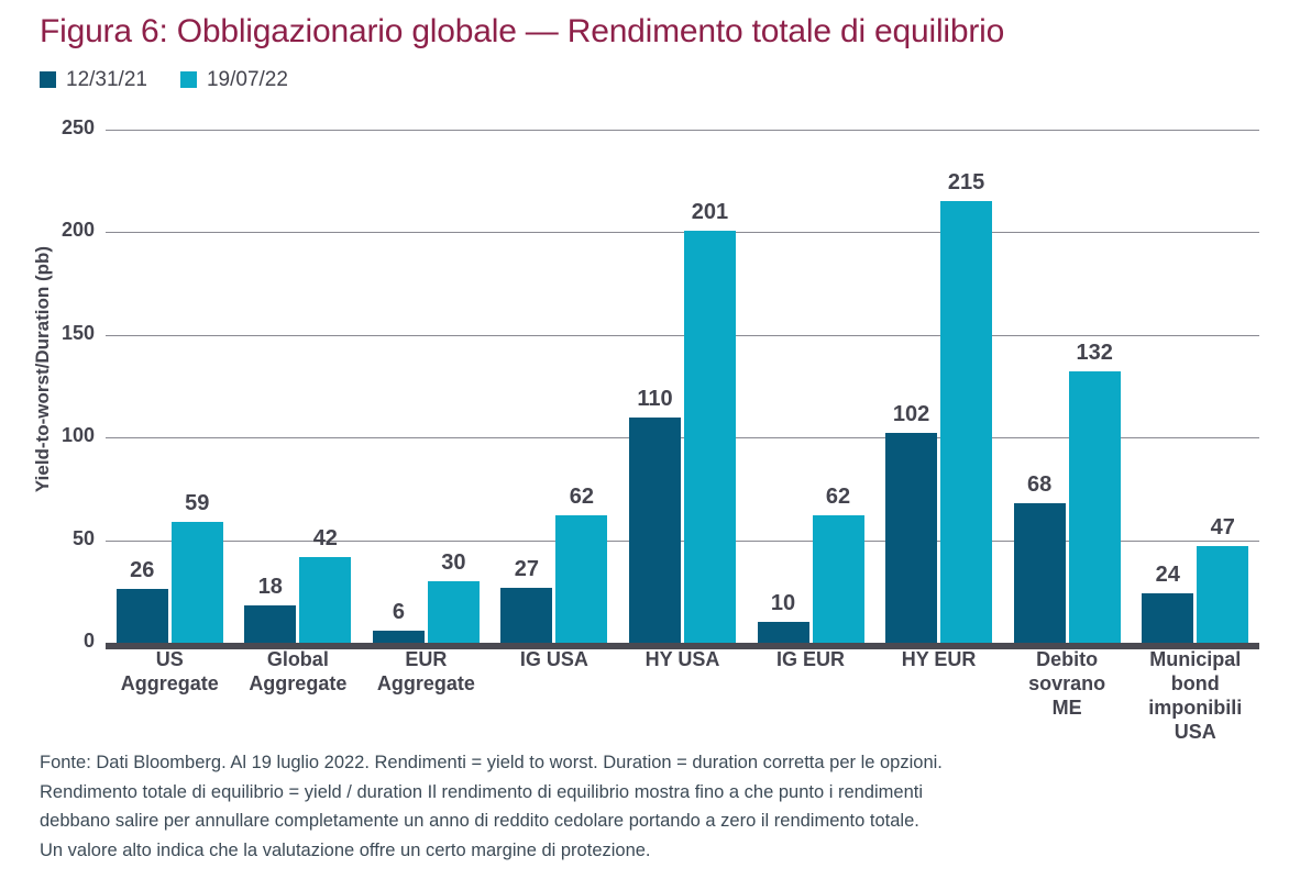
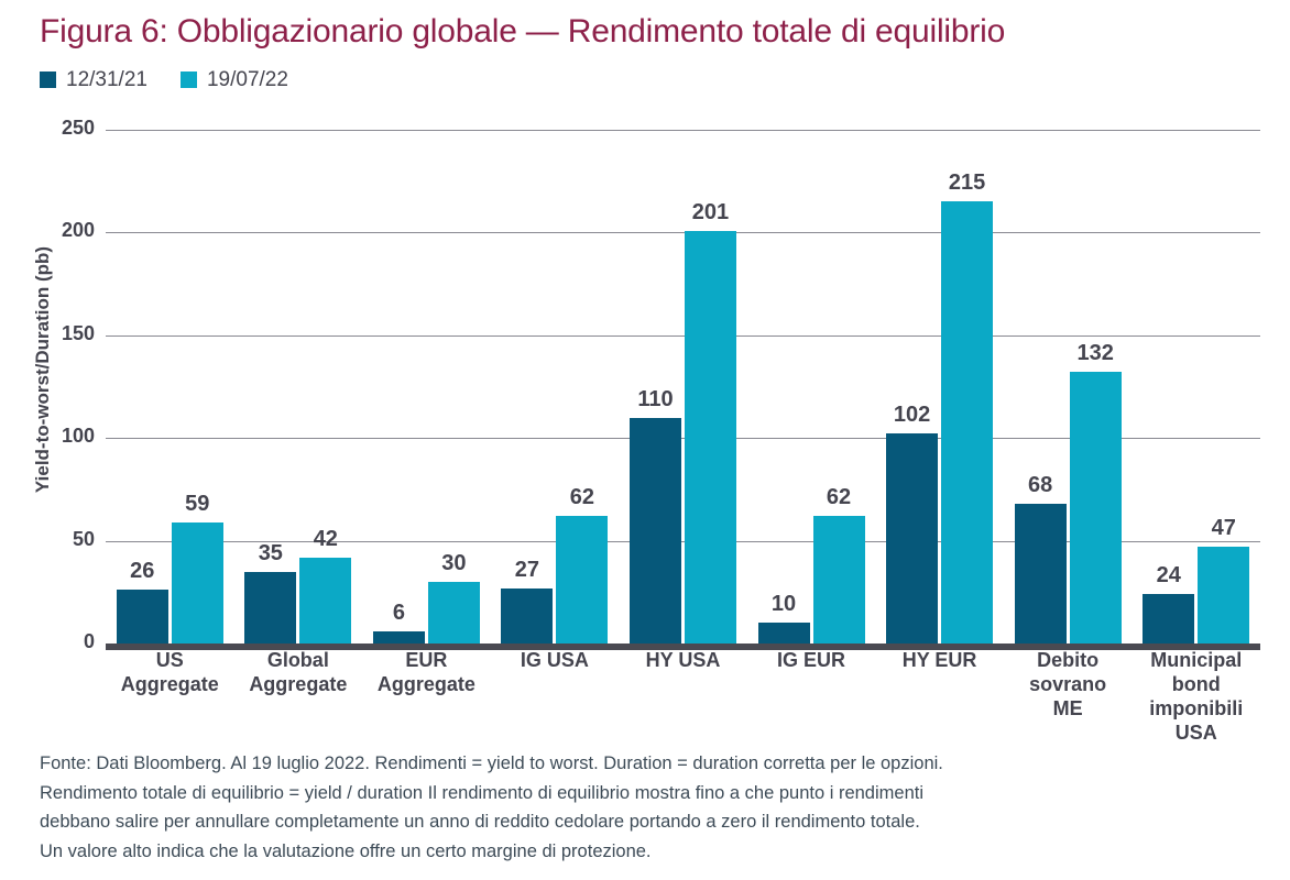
12/31/21/Global Aggregate: 18 -> 35
